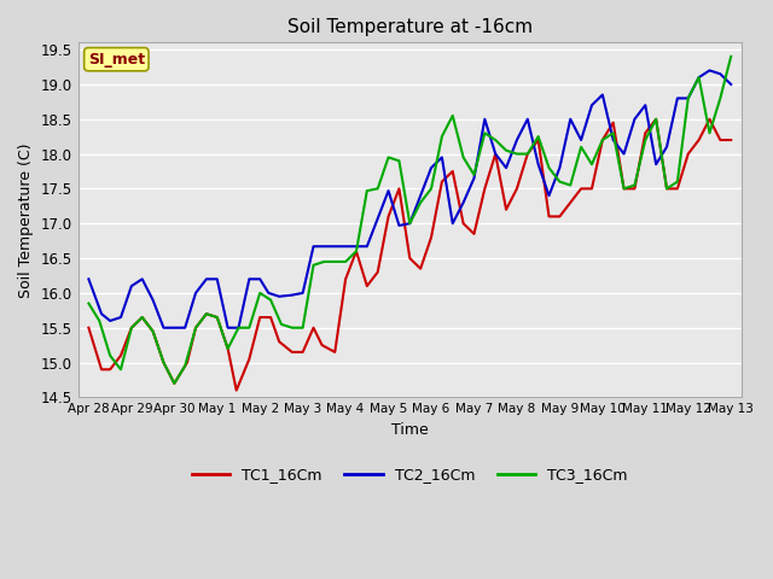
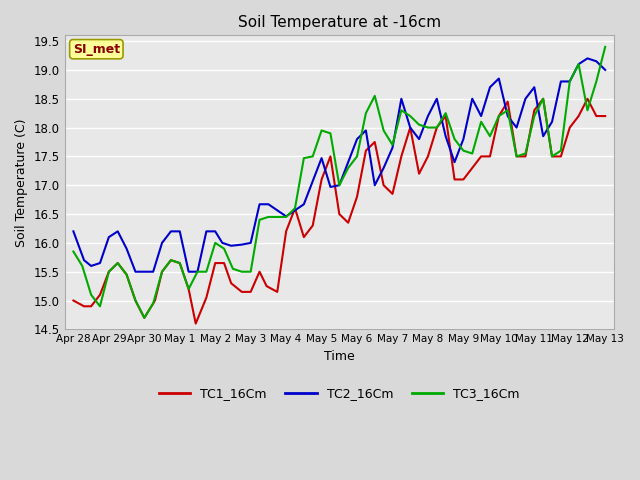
TC1_16Cm/Apr 28: 15.50 -> 15.00
TC2_16Cm/May 4: 16.67 -> 16.46
